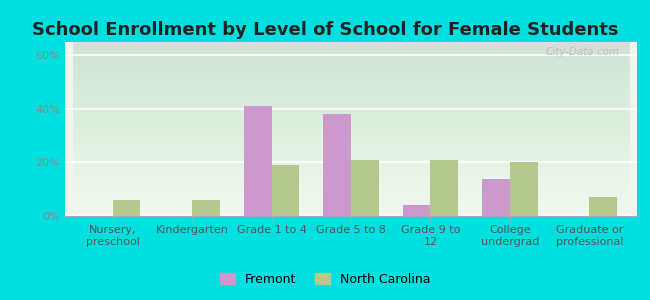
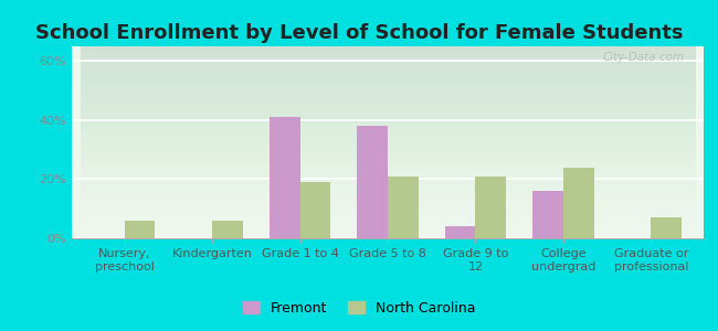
Fremont/College undergrad: 14% -> 16%
North Carolina/College undergrad: 20% -> 24%
